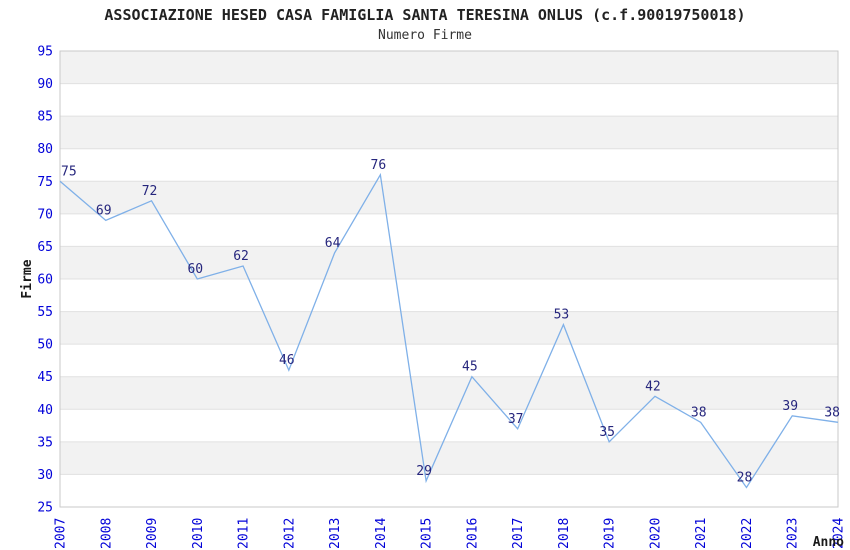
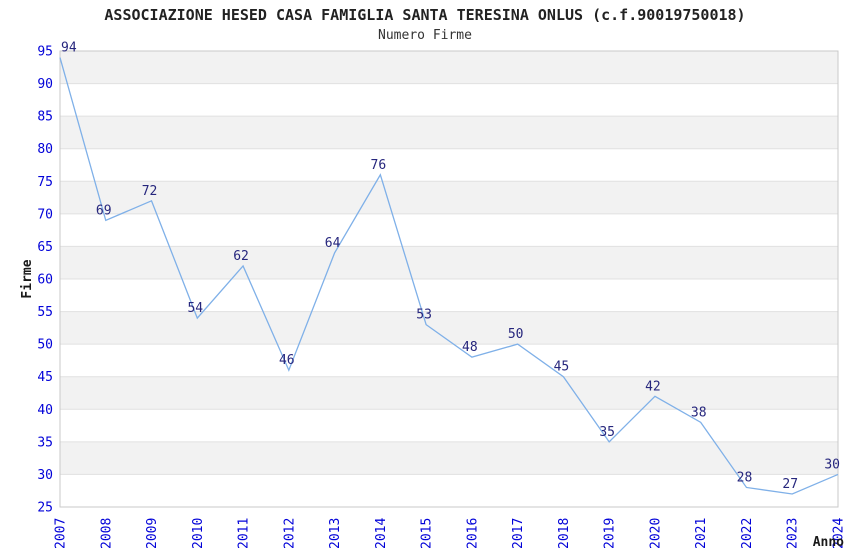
2007: 75 -> 94
2010: 60 -> 54
2015: 29 -> 53
2016: 45 -> 48
2017: 37 -> 50
2018: 53 -> 45
2023: 39 -> 27
2024: 38 -> 30
